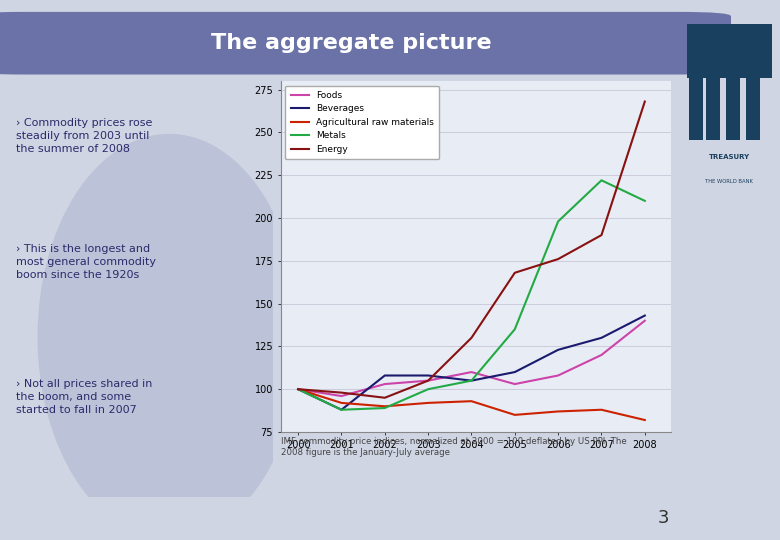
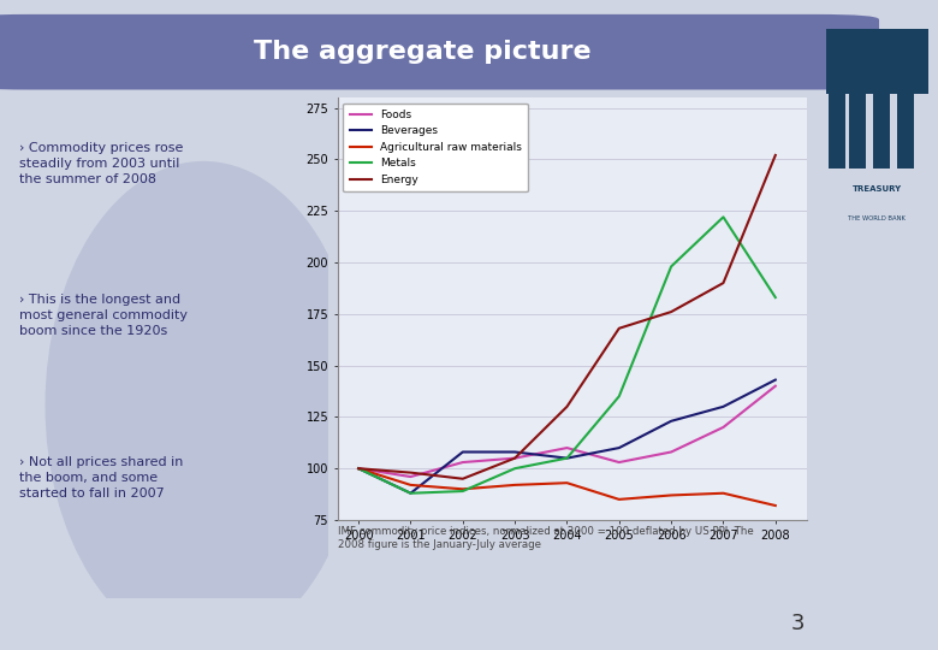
Metals/2008: 210 -> 183
Energy/2008: 268 -> 252
